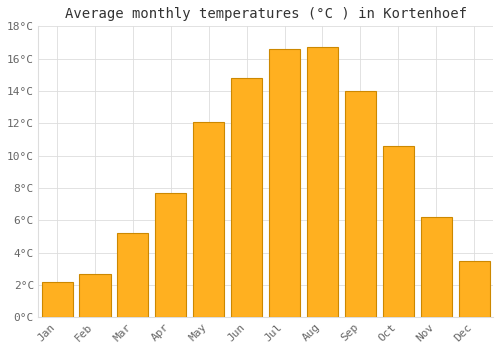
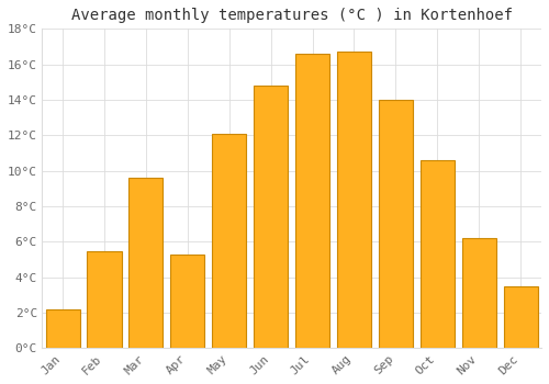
Feb: 2.7°C -> 5.5°C
Mar: 5.2°C -> 9.6°C
Apr: 7.7°C -> 5.3°C
